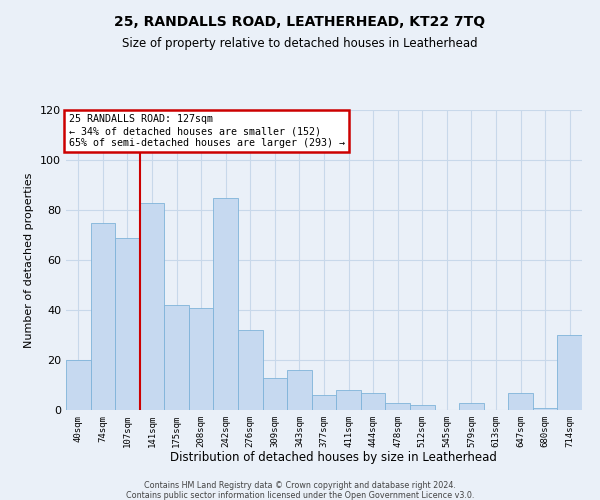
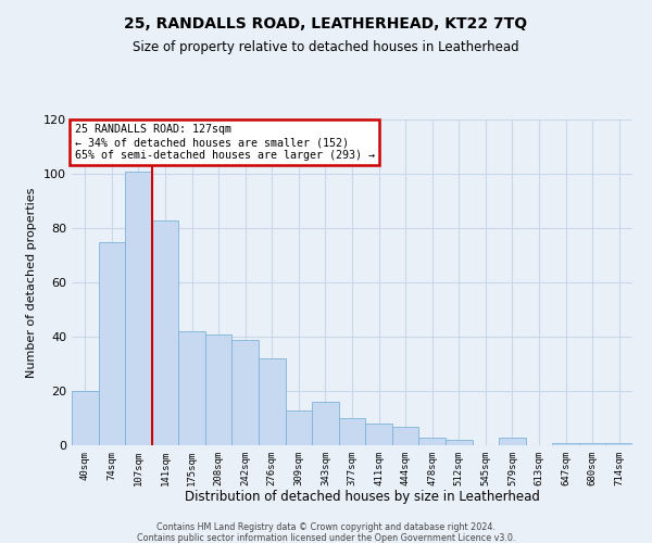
107sqm: 69 -> 101
242sqm: 85 -> 39
377sqm: 6 -> 10
647sqm: 7 -> 1
714sqm: 30 -> 1
